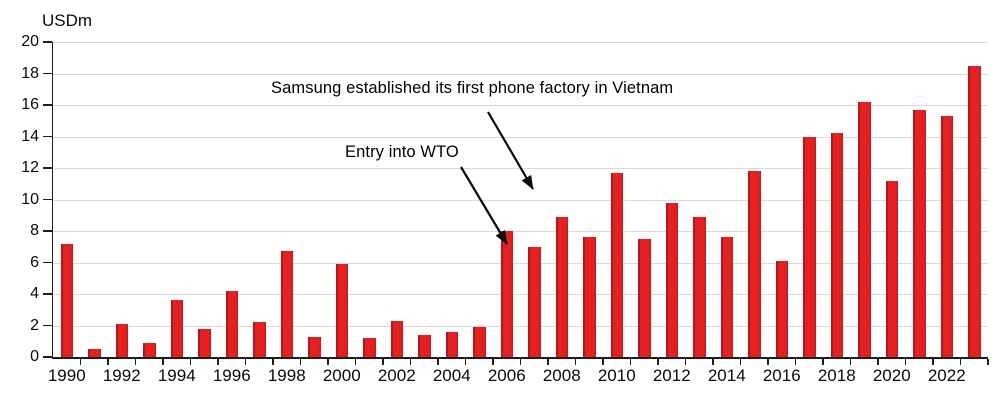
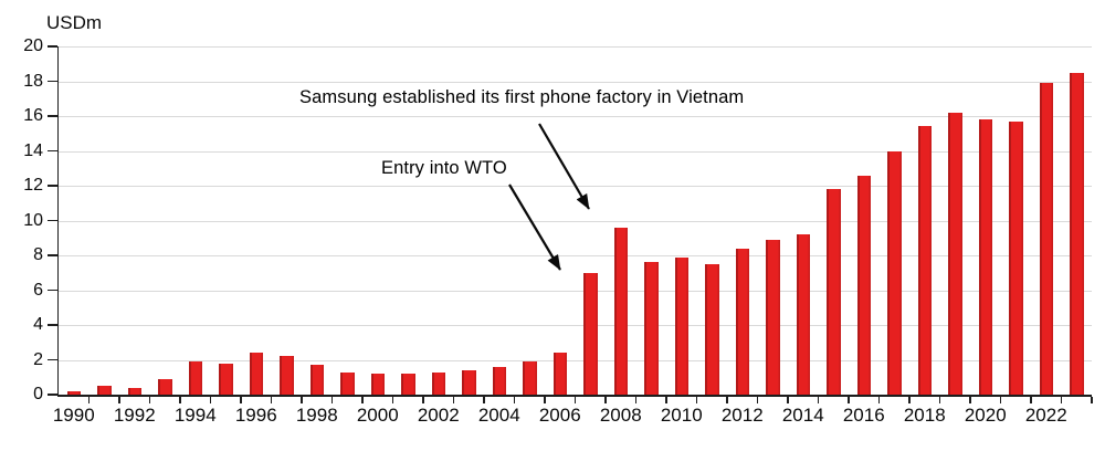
1990: 7.2 -> 0.2
1992: 2.1 -> 0.4
1994: 3.6 -> 1.9
1996: 4.2 -> 2.4
1998: 6.7 -> 1.7
2000: 5.9 -> 1.2
2002: 2.3 -> 1.3
2006: 8.0 -> 2.4
2008: 8.9 -> 9.6
2010: 11.7 -> 7.9
2012: 9.8 -> 8.4
2014: 7.6 -> 9.2
2016: 6.1 -> 12.6
2018: 14.2 -> 15.4
2020: 11.2 -> 15.8
2022: 15.3 -> 17.9
